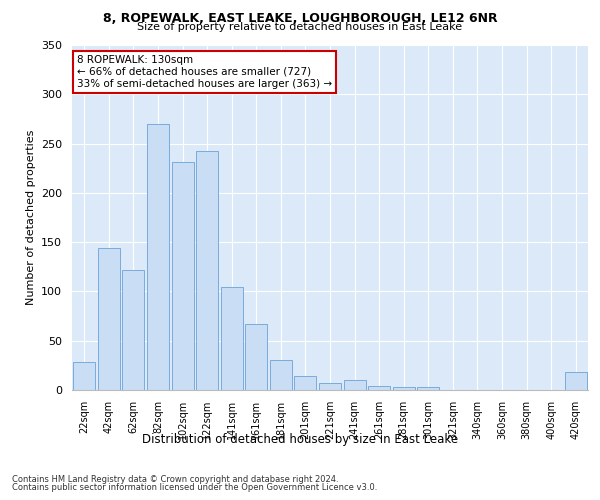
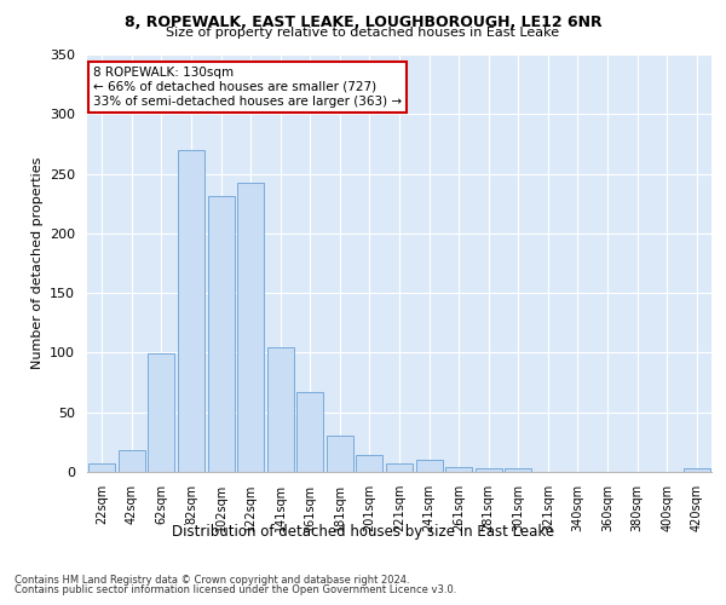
22sqm: 28 -> 7
42sqm: 144 -> 18
62sqm: 122 -> 99
420sqm: 18 -> 3
